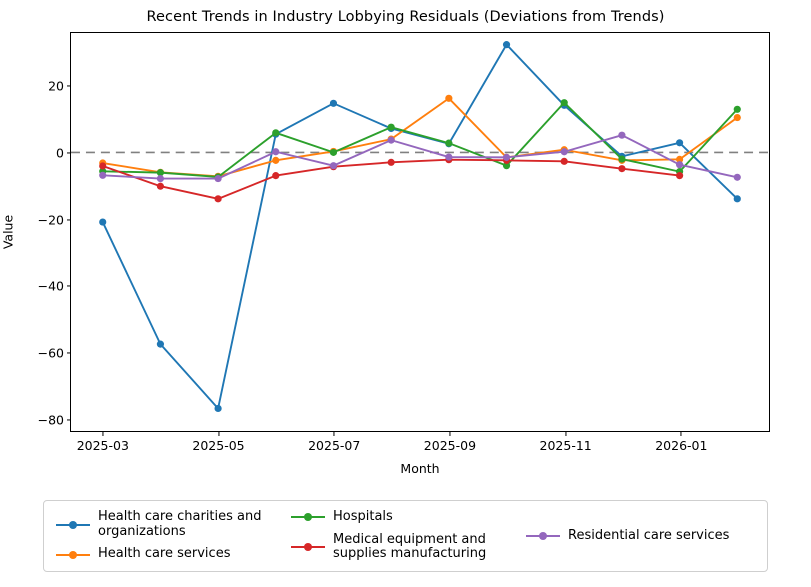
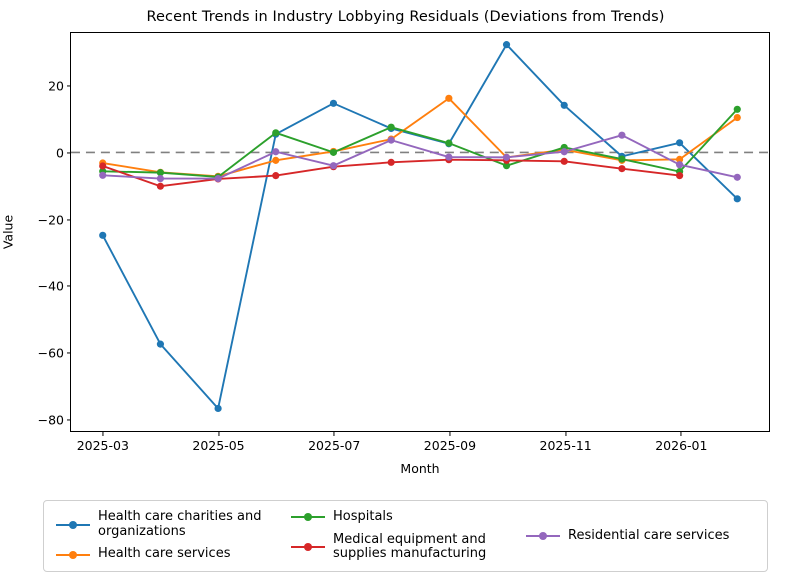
Health care charities and organizations/2025-03: -21 -> -25
Medical equipment and supplies manufacturing/2025-05: -14 -> -8
Hospitals/2025-11: 15 -> 2
